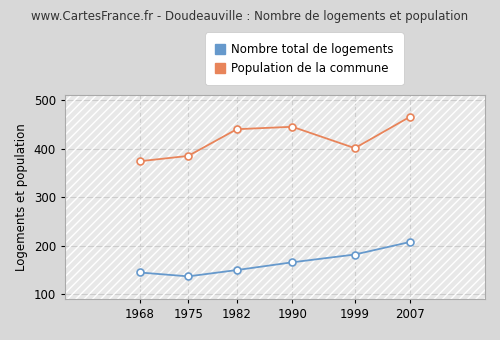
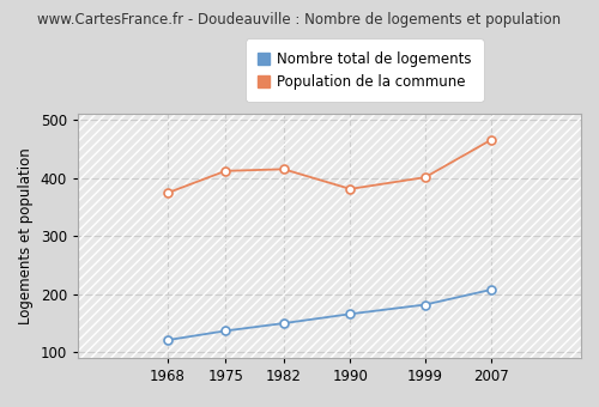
Nombre total de logements/1968: 145 -> 121
Population de la commune/1975: 385 -> 412
Population de la commune/1982: 440 -> 415
Population de la commune/1990: 445 -> 381
